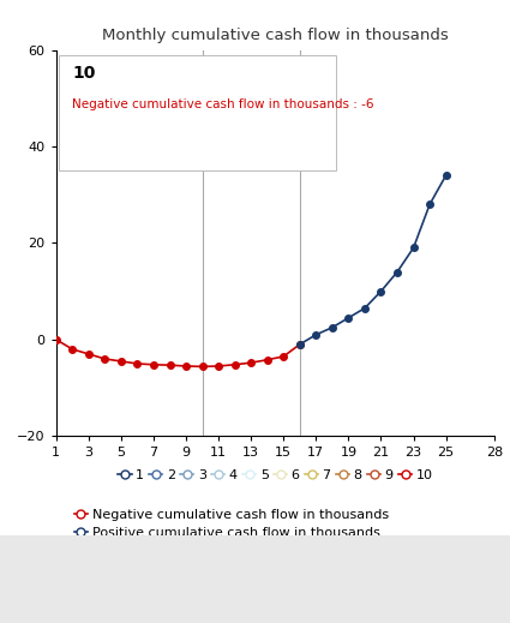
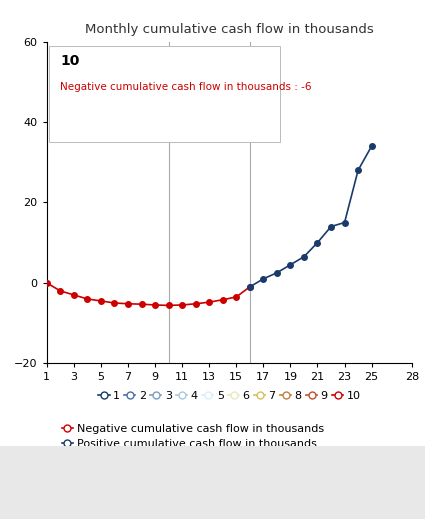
Positive cumulative cash flow in thousands/23: 19.0 -> 15.0
